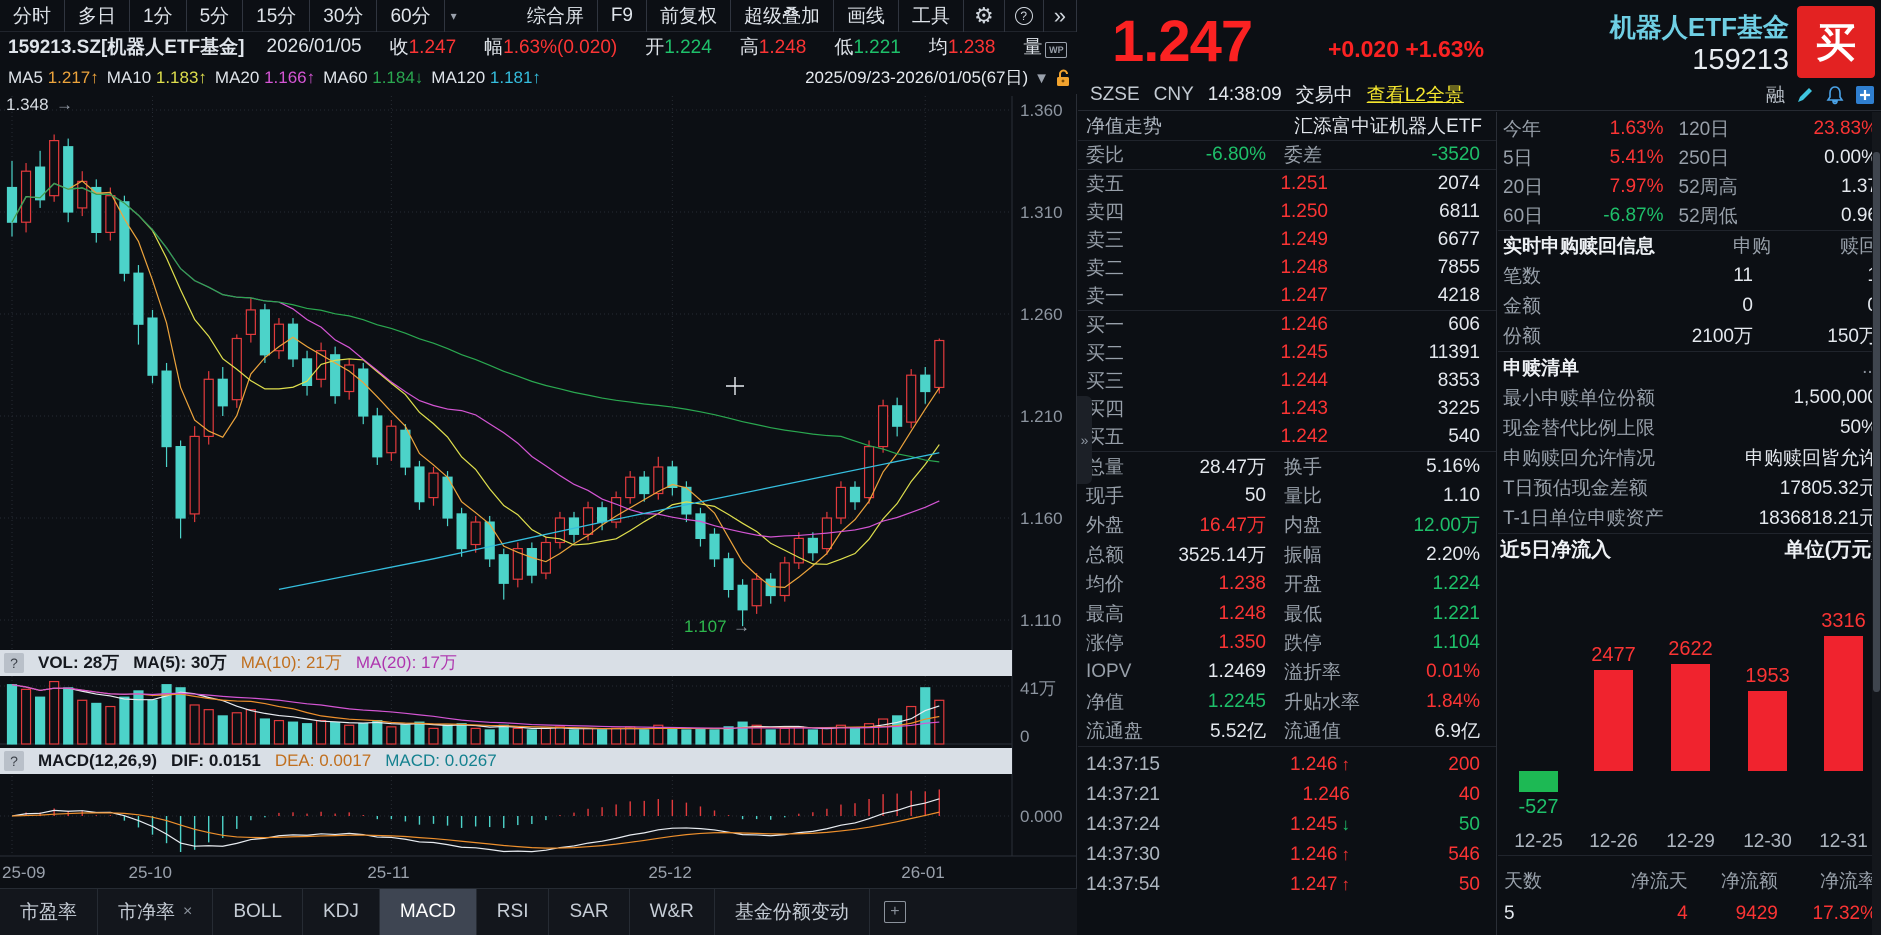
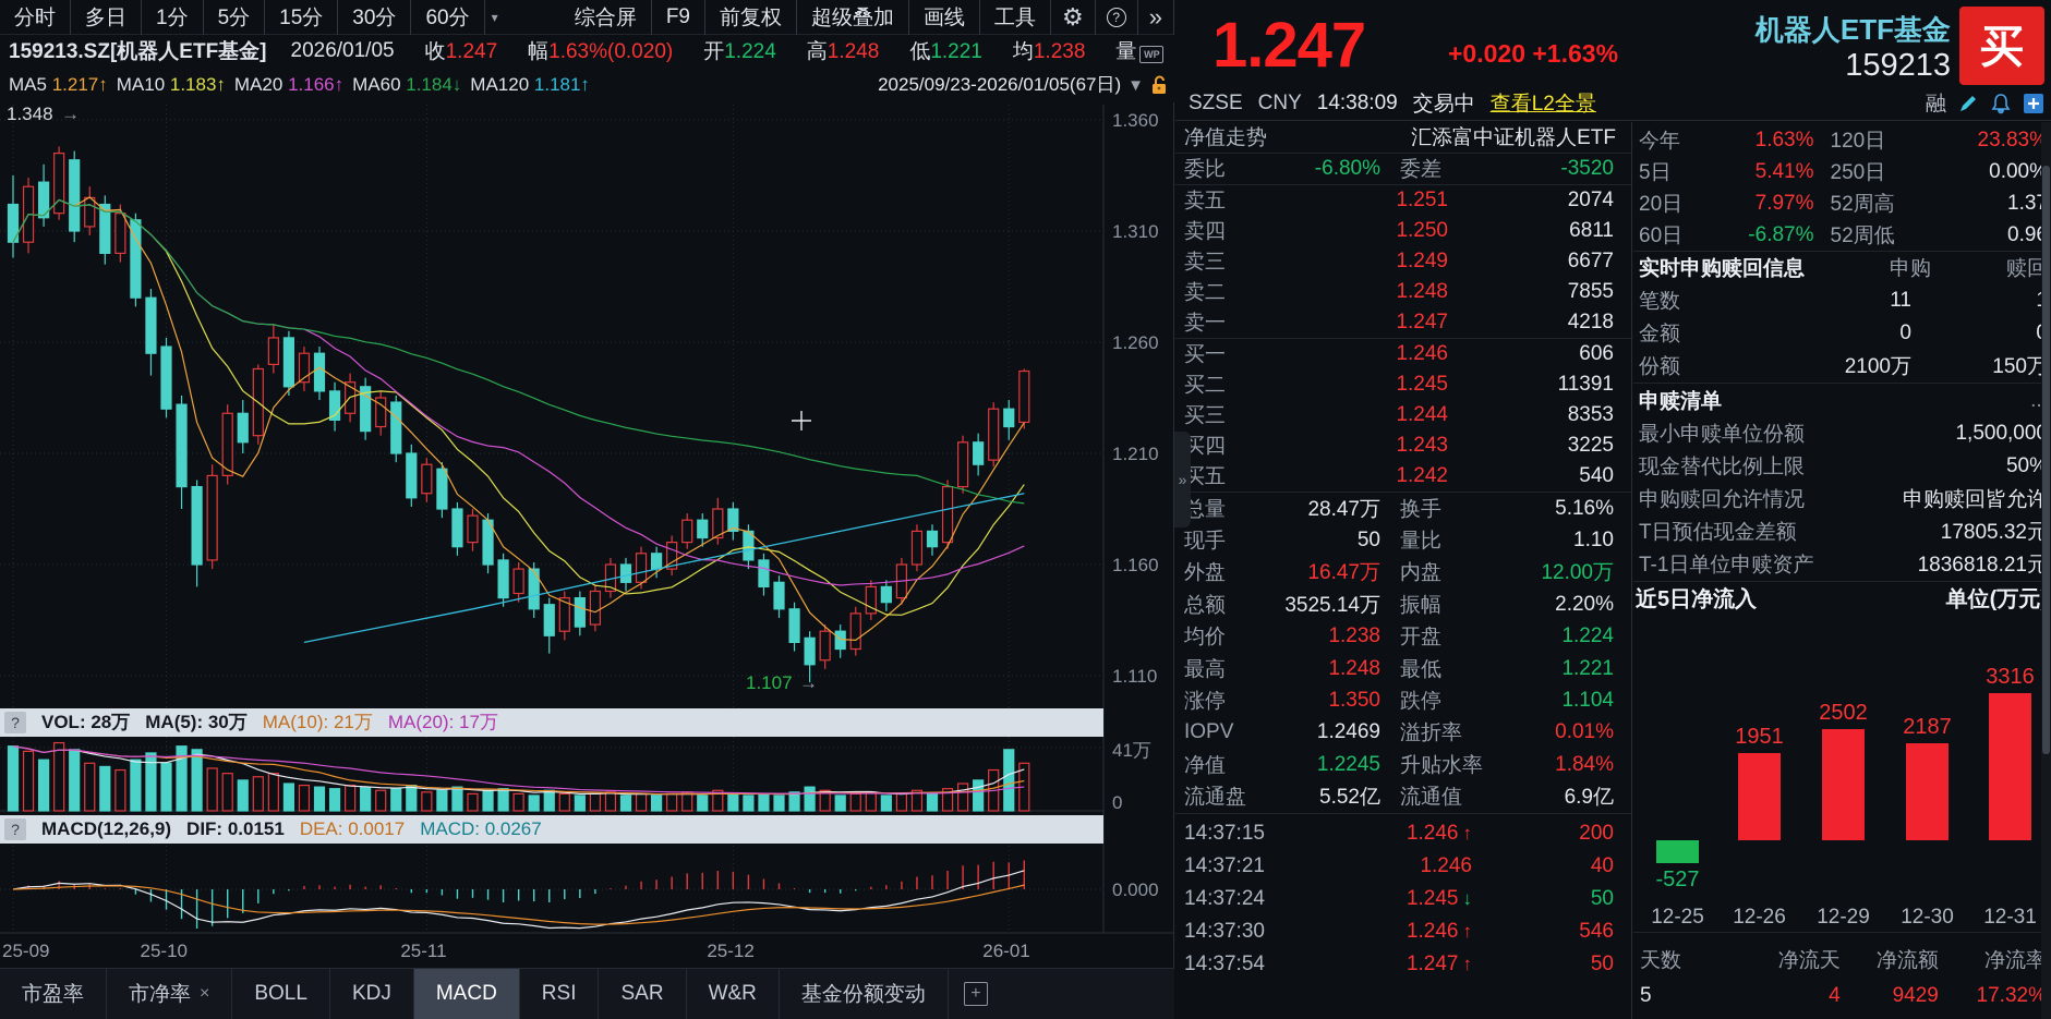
近5日净流入/12-26: 2477 -> 1951
近5日净流入/12-29: 2622 -> 2502
近5日净流入/12-30: 1953 -> 2187
